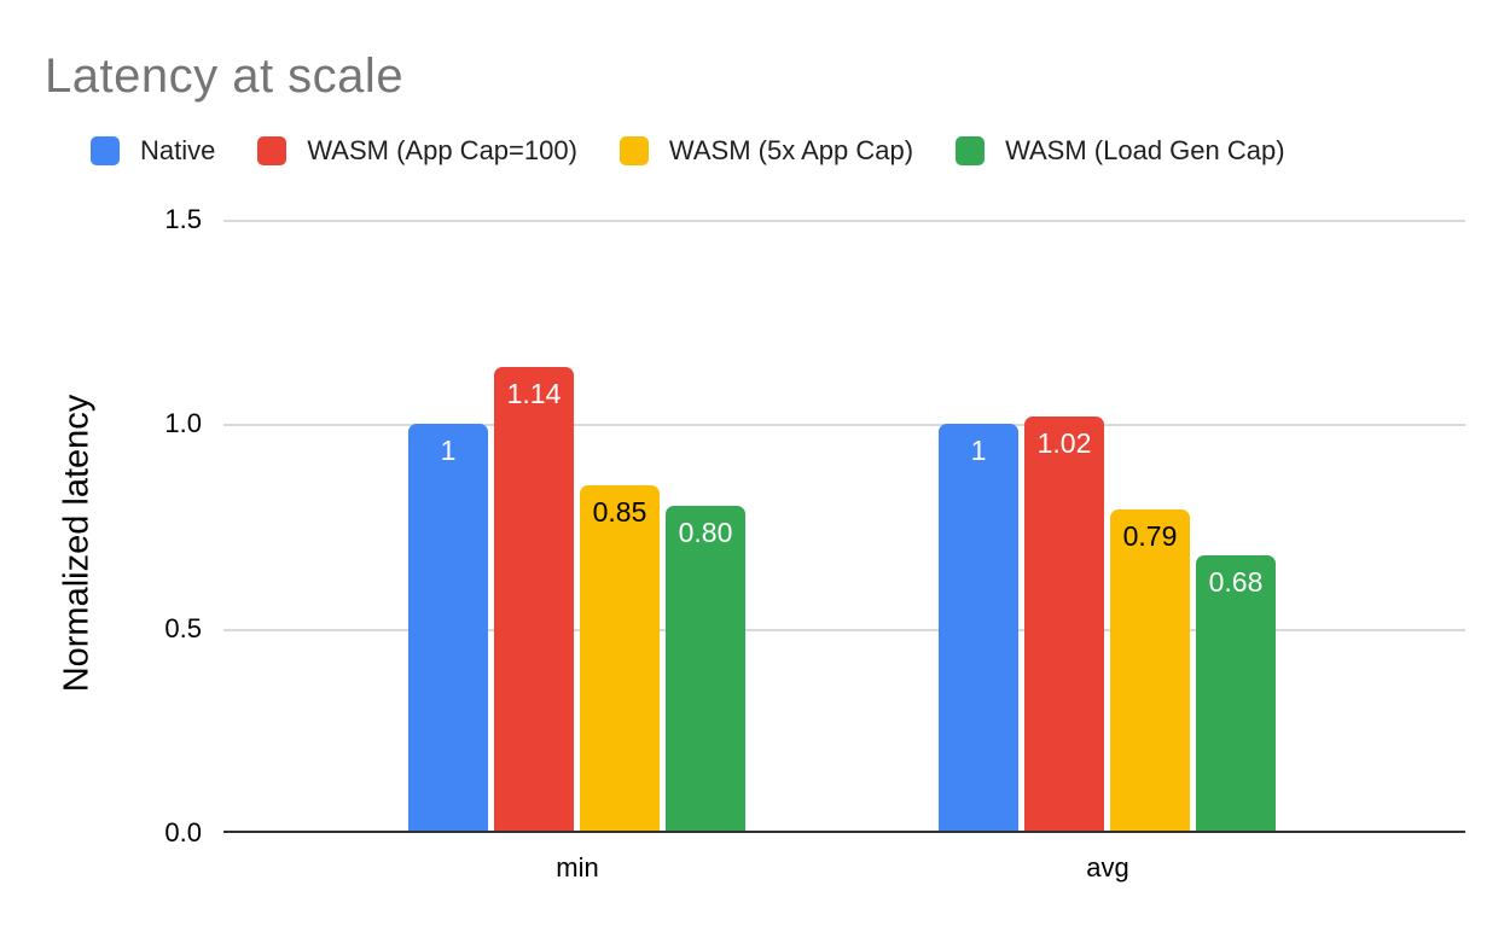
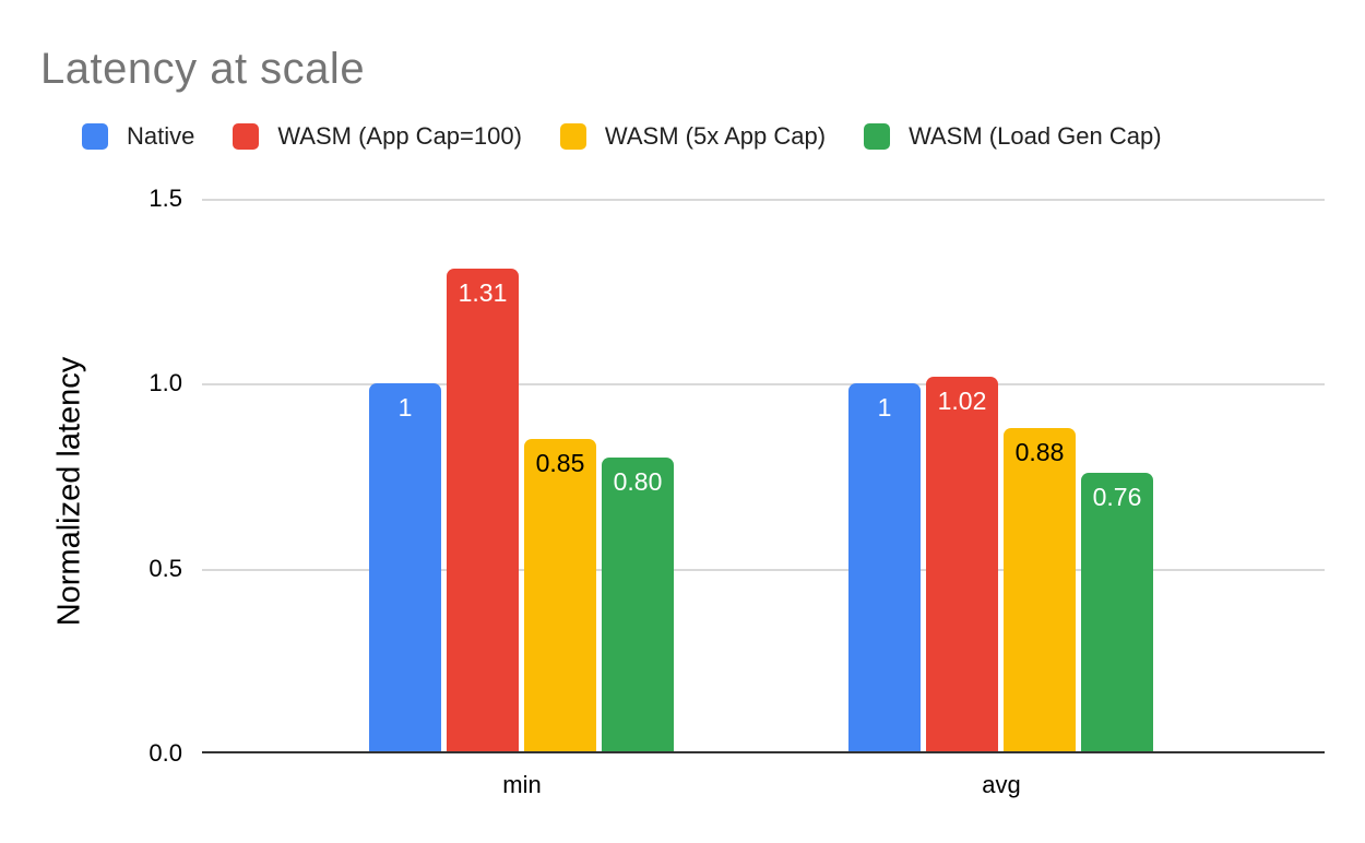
WASM (App Cap=100)/min: 1.14 -> 1.31
WASM (5x App Cap)/avg: 0.79 -> 0.88
WASM (Load Gen Cap)/avg: 0.68 -> 0.76
